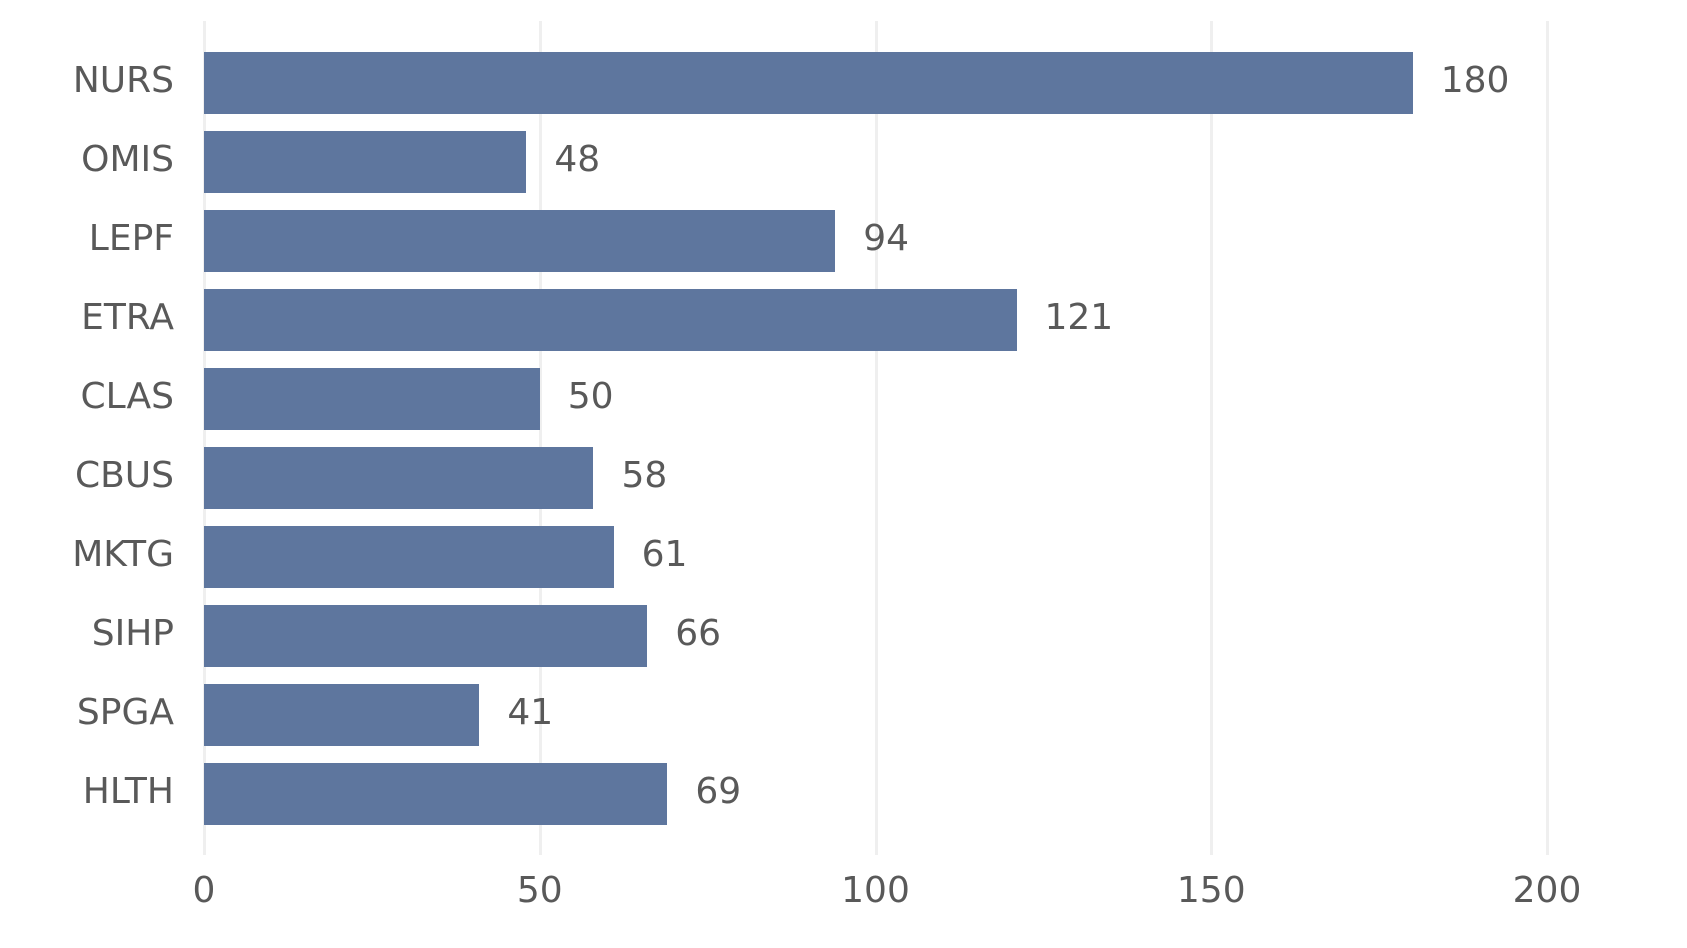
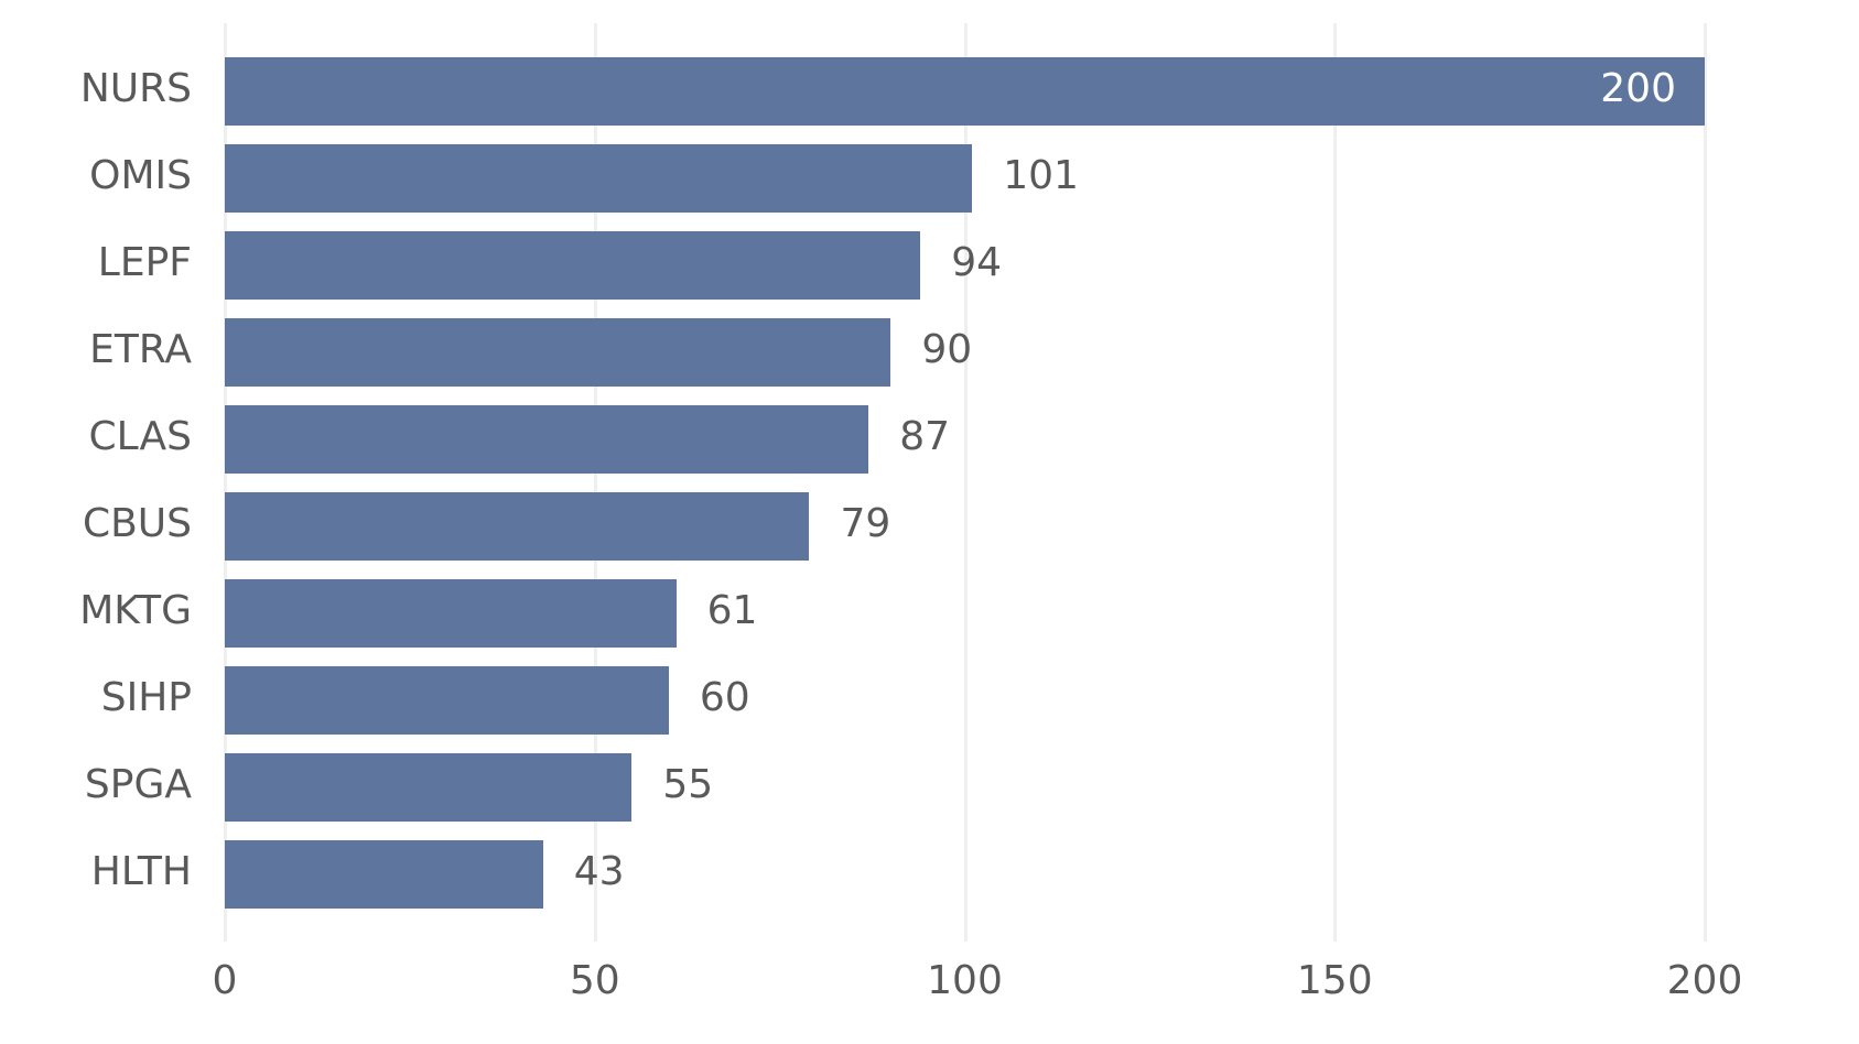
NURS: 180 -> 200
OMIS: 48 -> 101
ETRA: 121 -> 90
CLAS: 50 -> 87
CBUS: 58 -> 79
SIHP: 66 -> 60
SPGA: 41 -> 55
HLTH: 69 -> 43
